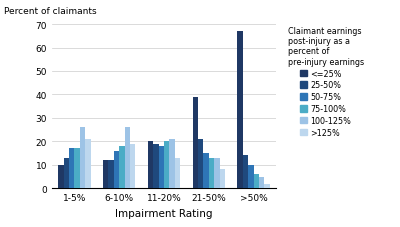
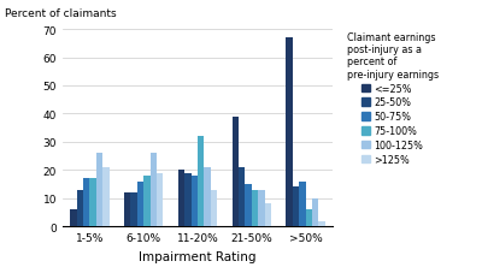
<=25%/1-5%: 10 -> 6
75-100%/11-20%: 20 -> 32
50-75%/>50%: 10 -> 16
100-125%/>50%: 5 -> 10
